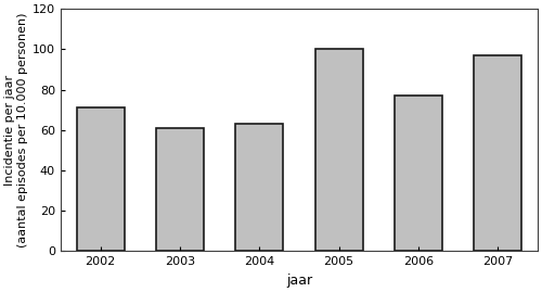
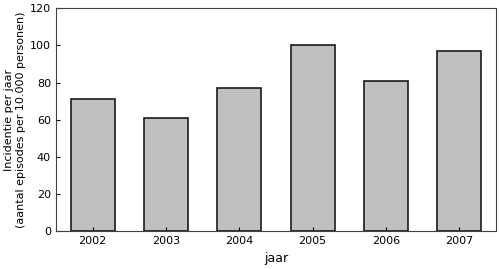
2004: 63 -> 77
2006: 77 -> 81
